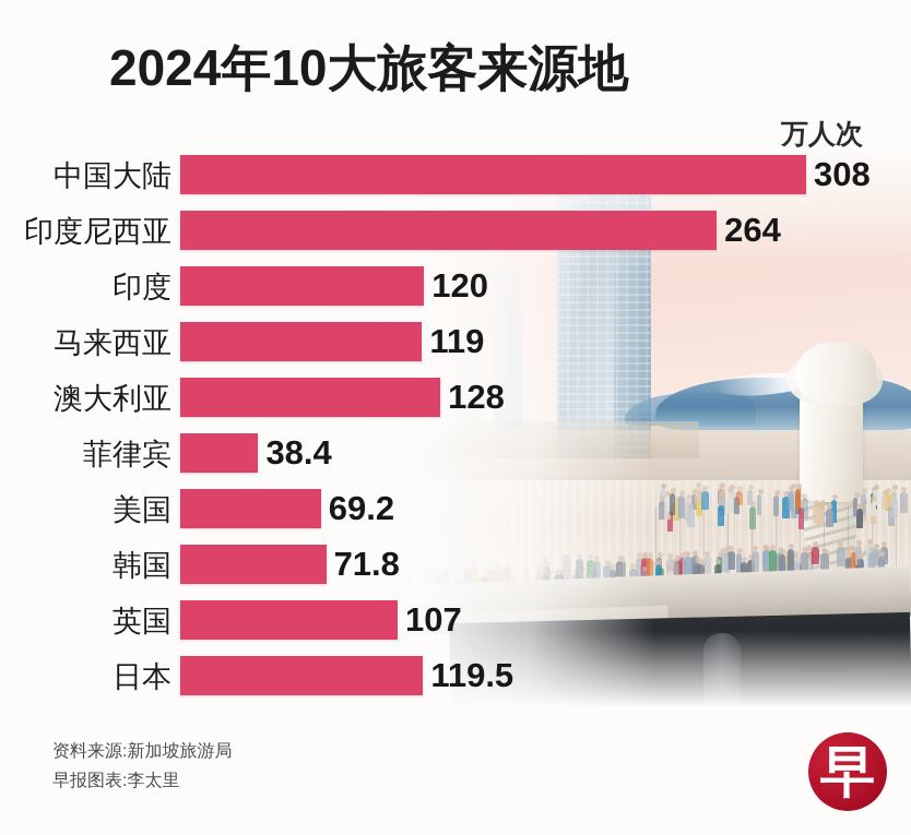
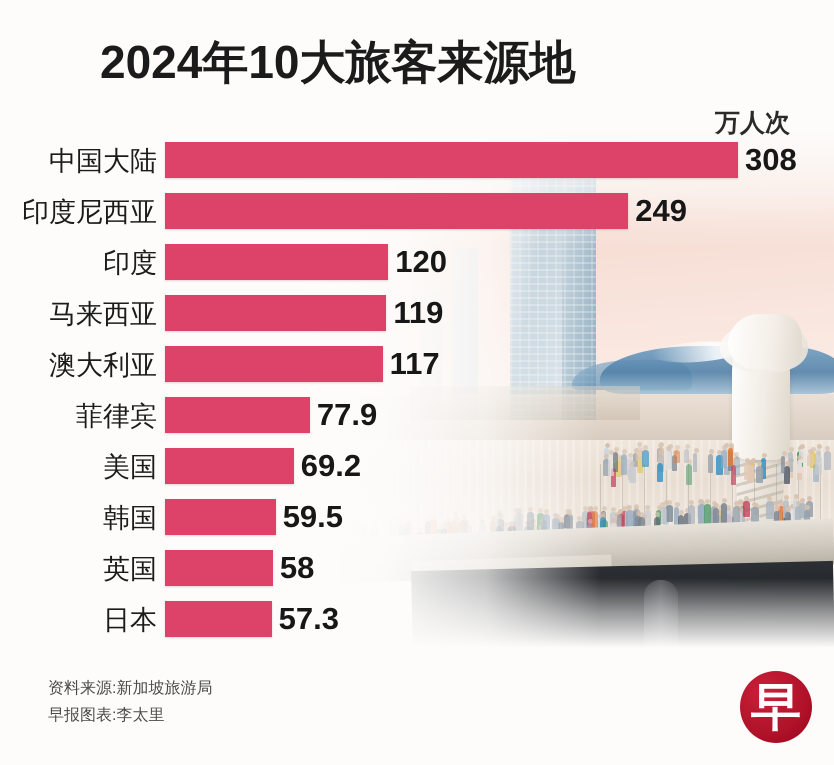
印度尼西亚: 264 -> 249
澳大利亚: 128 -> 117
菲律宾: 38.4 -> 77.9
韩国: 71.8 -> 59.5
英国: 107 -> 58
日本: 119.5 -> 57.3
